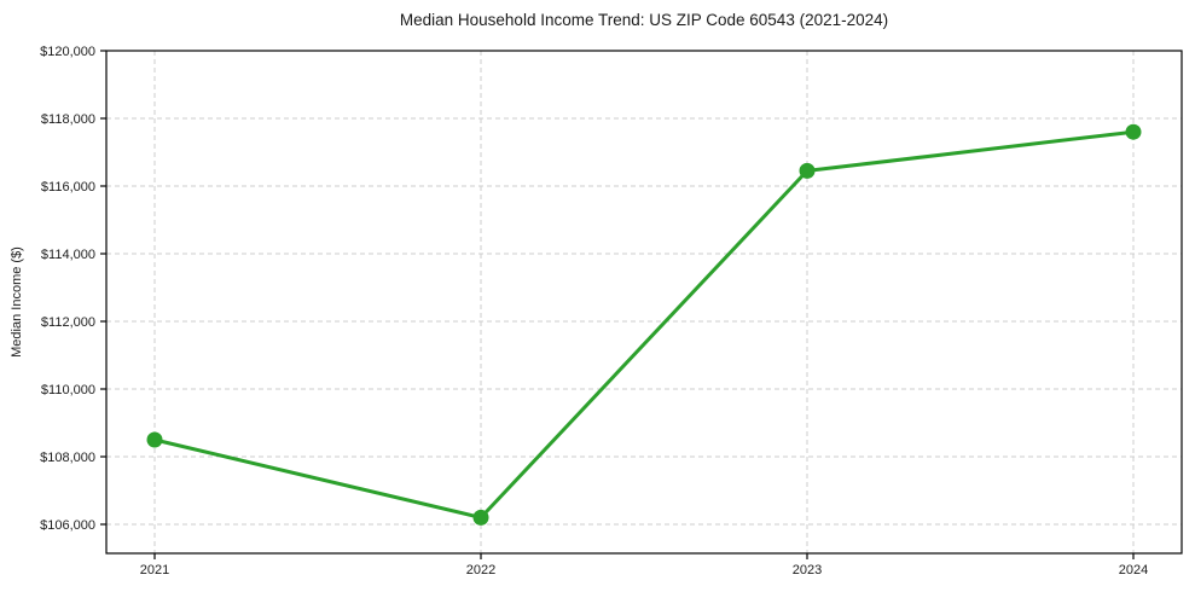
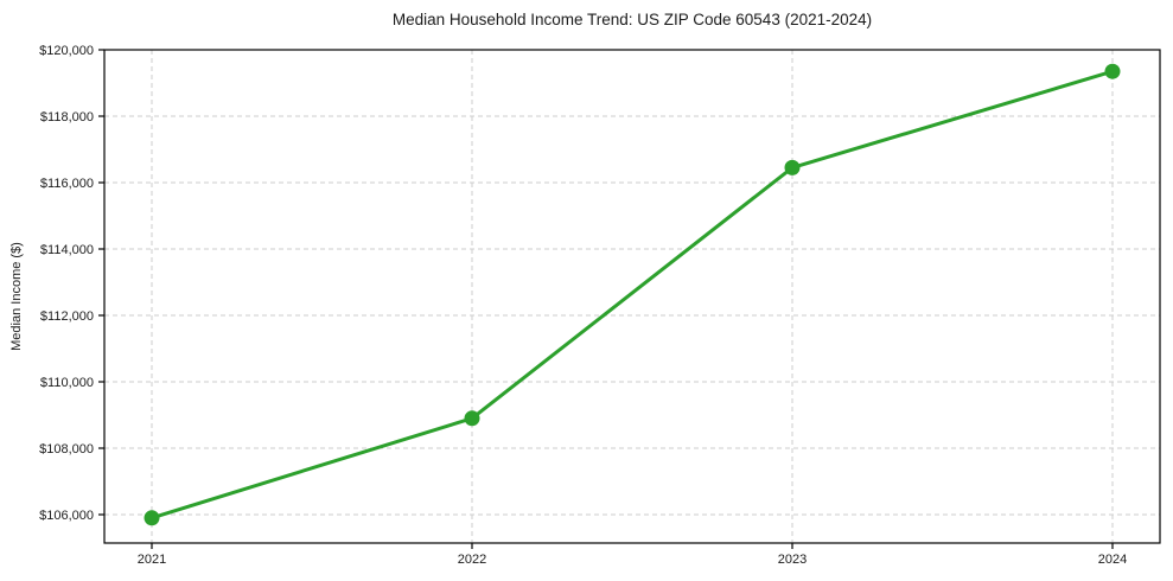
2021: $108500 -> $105900
2022: $106200 -> $108900
2024: $117600 -> $119400
